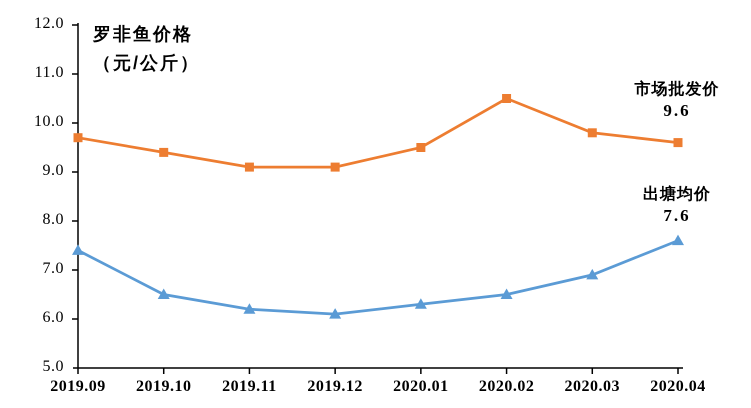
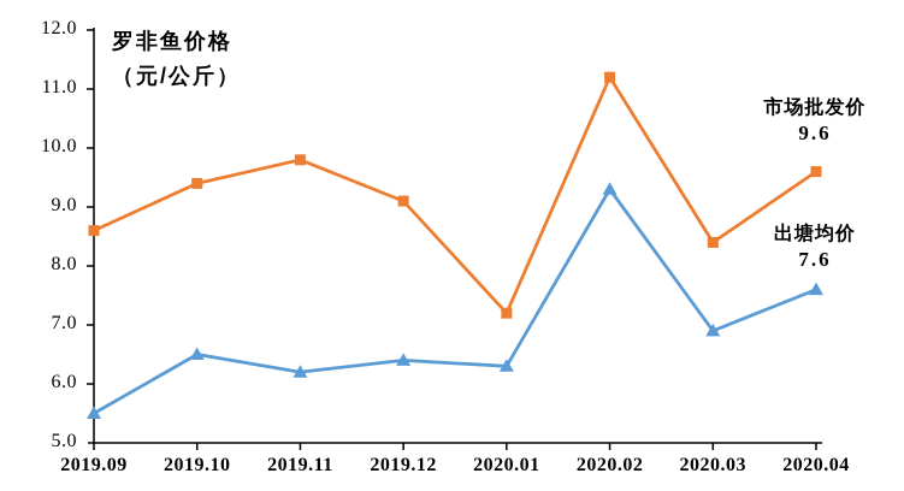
市场批发价/2019.09: 9.7 -> 8.6
出塘均价/2019.09: 7.4 -> 5.5
市场批发价/2019.11: 9.1 -> 9.8
出塘均价/2019.12: 6.1 -> 6.4
市场批发价/2020.01: 9.5 -> 7.2
市场批发价/2020.02: 10.5 -> 11.2
出塘均价/2020.02: 6.5 -> 9.3
市场批发价/2020.03: 9.8 -> 8.4
